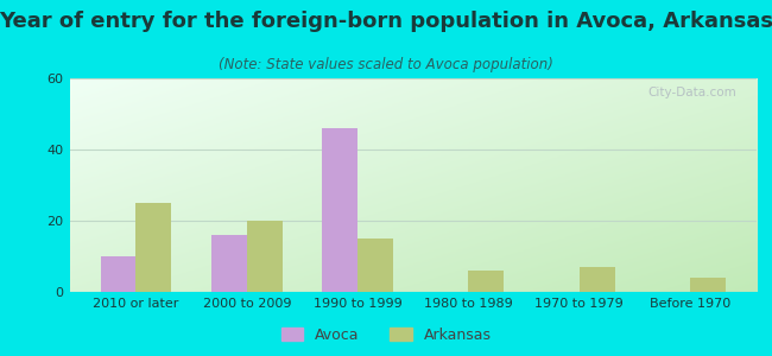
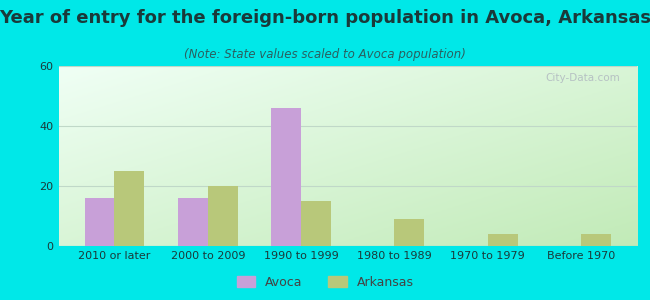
Avoca/2010 or later: 10 -> 16
Arkansas/1980 to 1989: 6 -> 9
Arkansas/1970 to 1979: 7 -> 4
